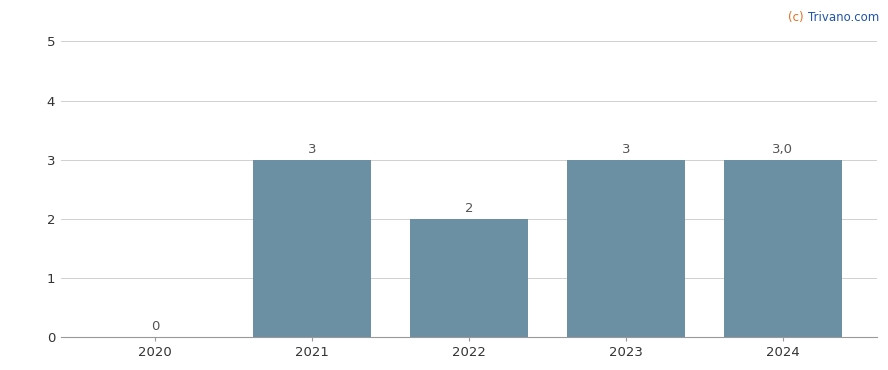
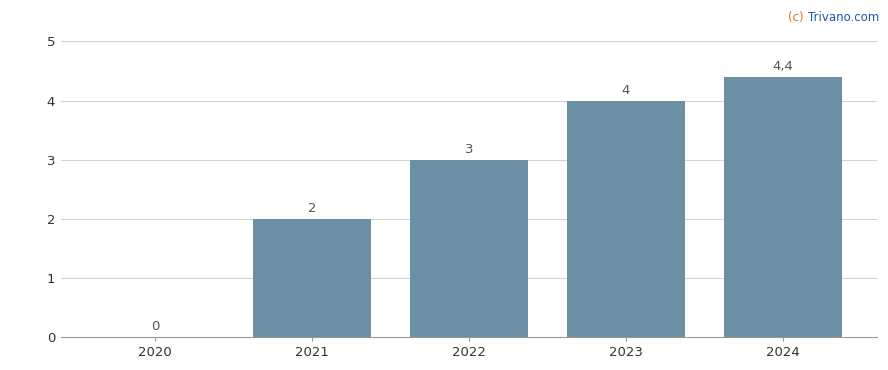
2021: 3 -> 2
2022: 2 -> 3
2023: 3 -> 4
2024: 3,0 -> 4,4
